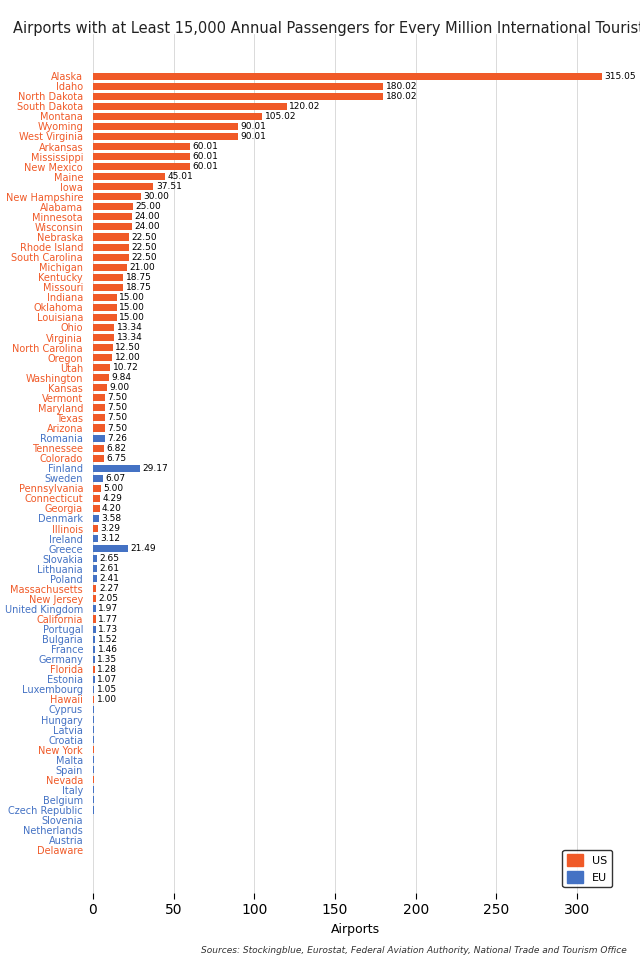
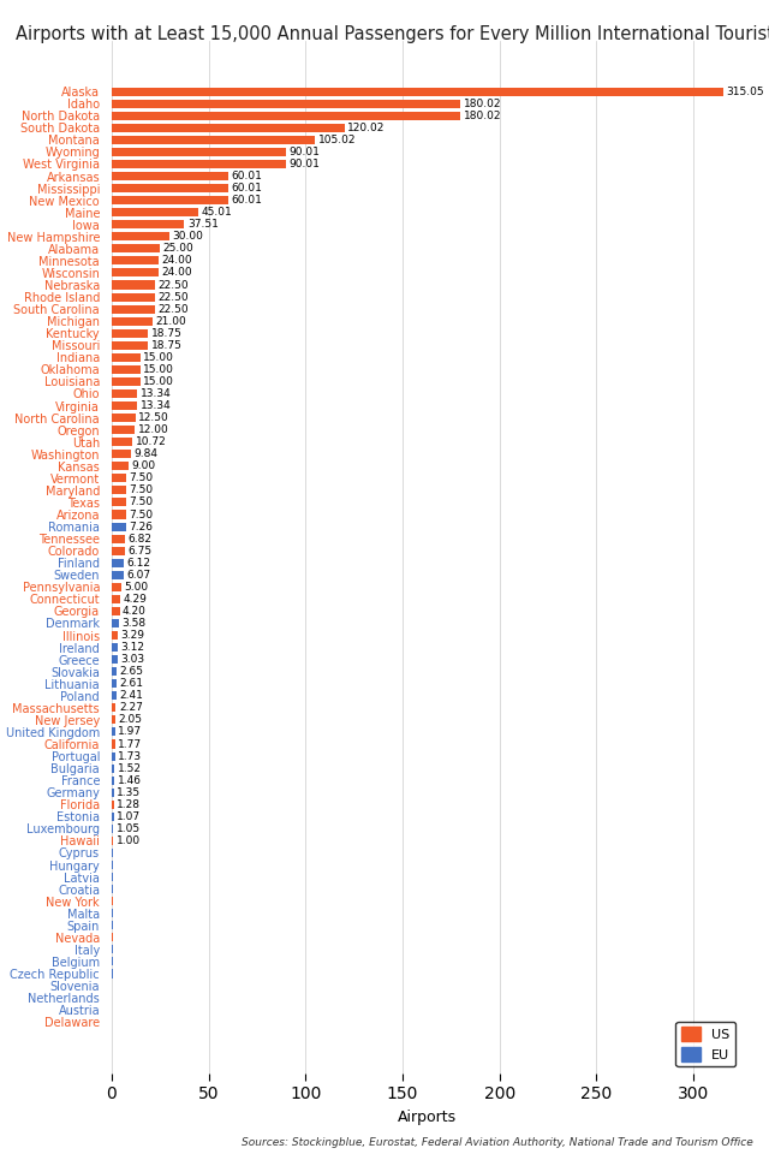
Finland: 29.17 -> 6.12
Greece: 21.49 -> 3.03
